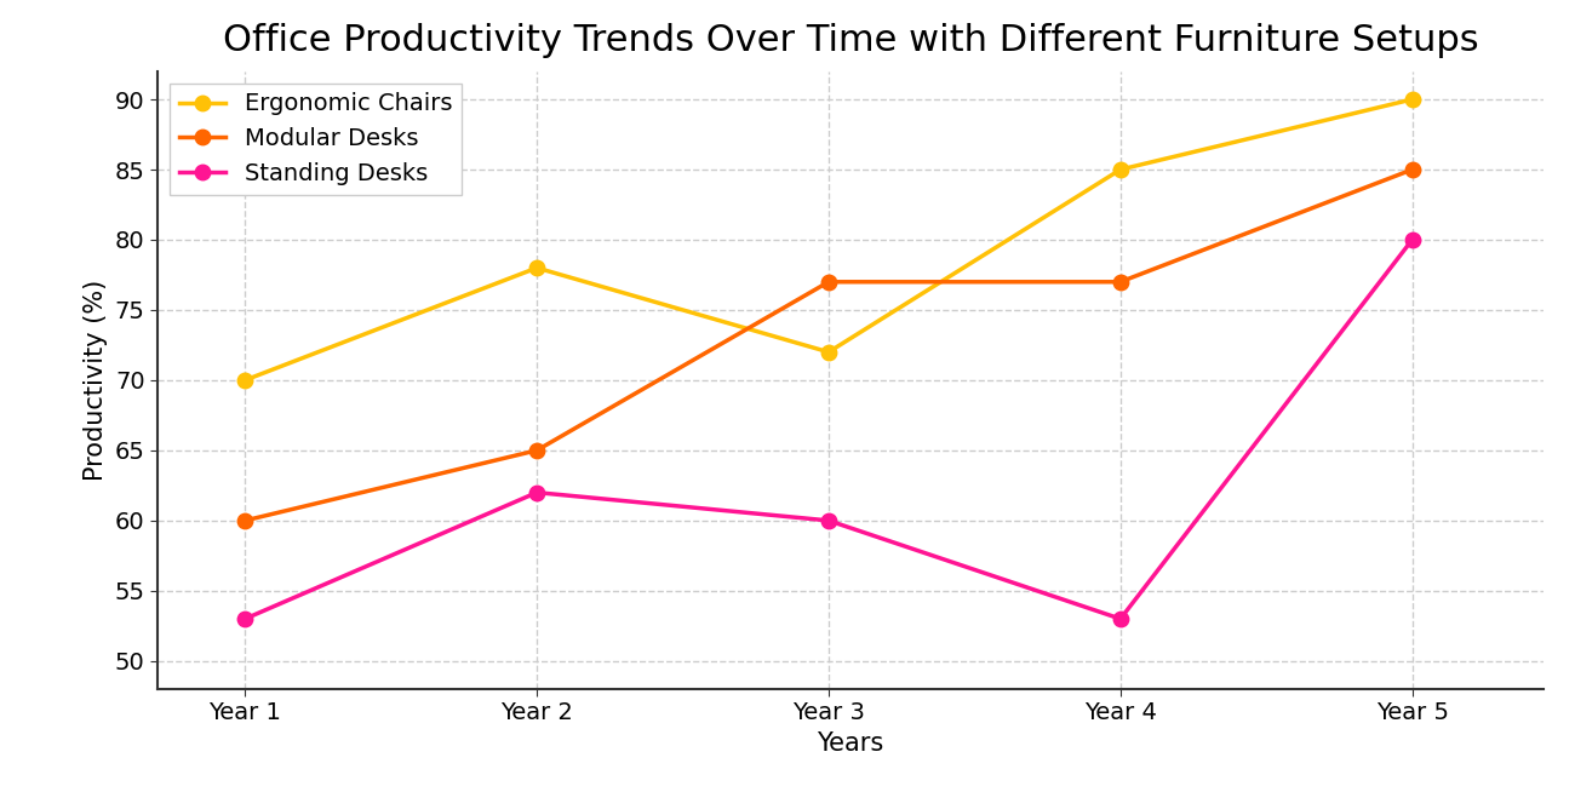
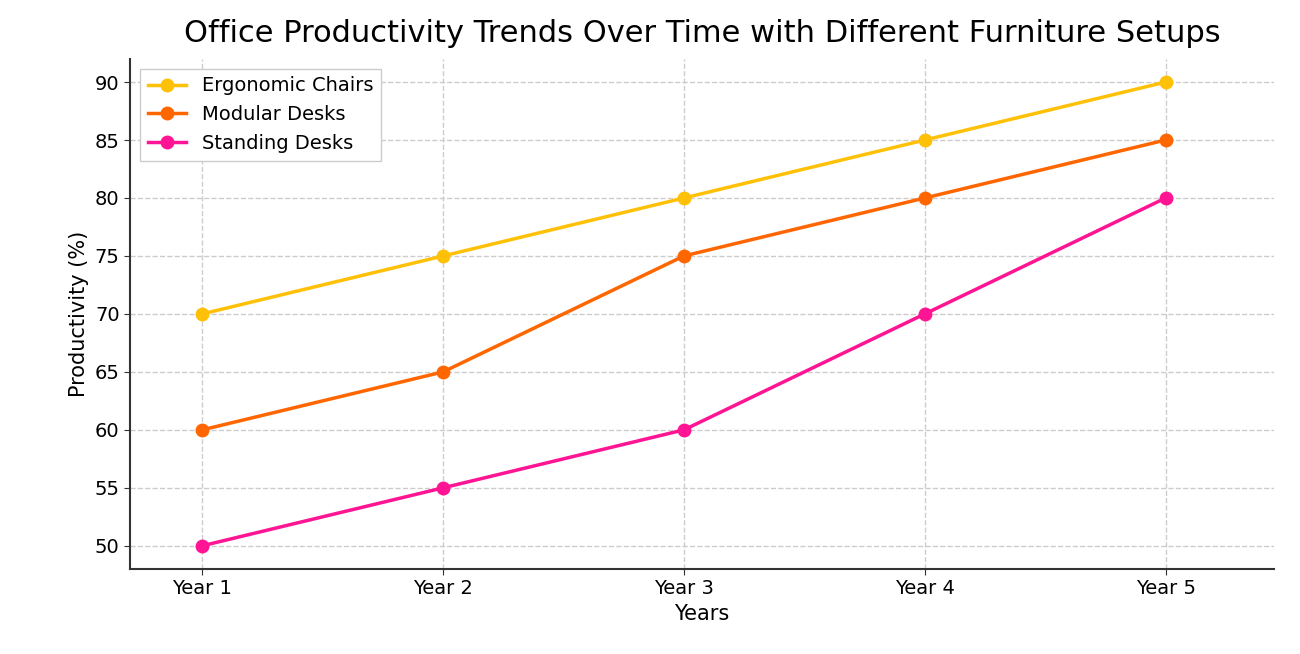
Standing Desks/Year 1: 53 -> 50
Ergonomic Chairs/Year 2: 78 -> 75
Standing Desks/Year 2: 62 -> 55
Ergonomic Chairs/Year 3: 72 -> 80
Modular Desks/Year 3: 77 -> 75
Modular Desks/Year 4: 77 -> 80
Standing Desks/Year 4: 53 -> 70
